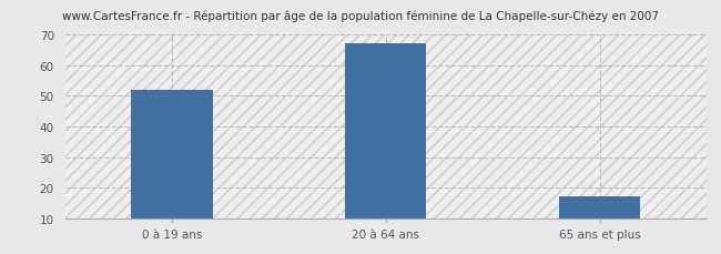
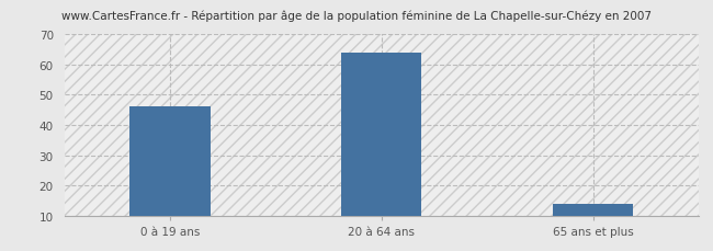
0 à 19 ans: 52 -> 46
20 à 64 ans: 67 -> 64
65 ans et plus: 17 -> 14
